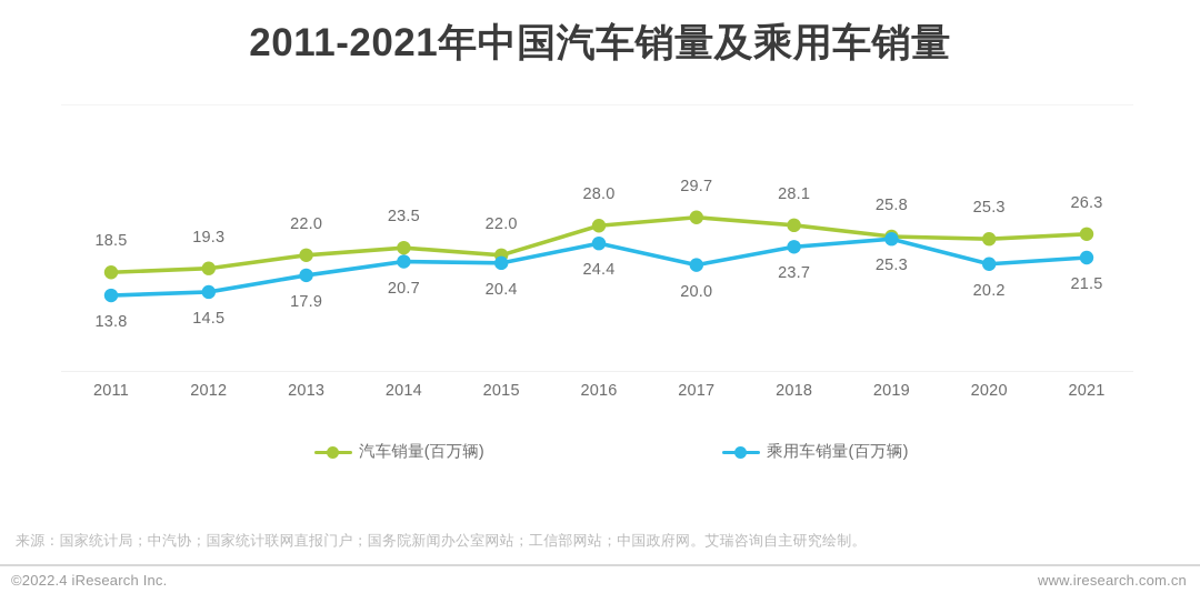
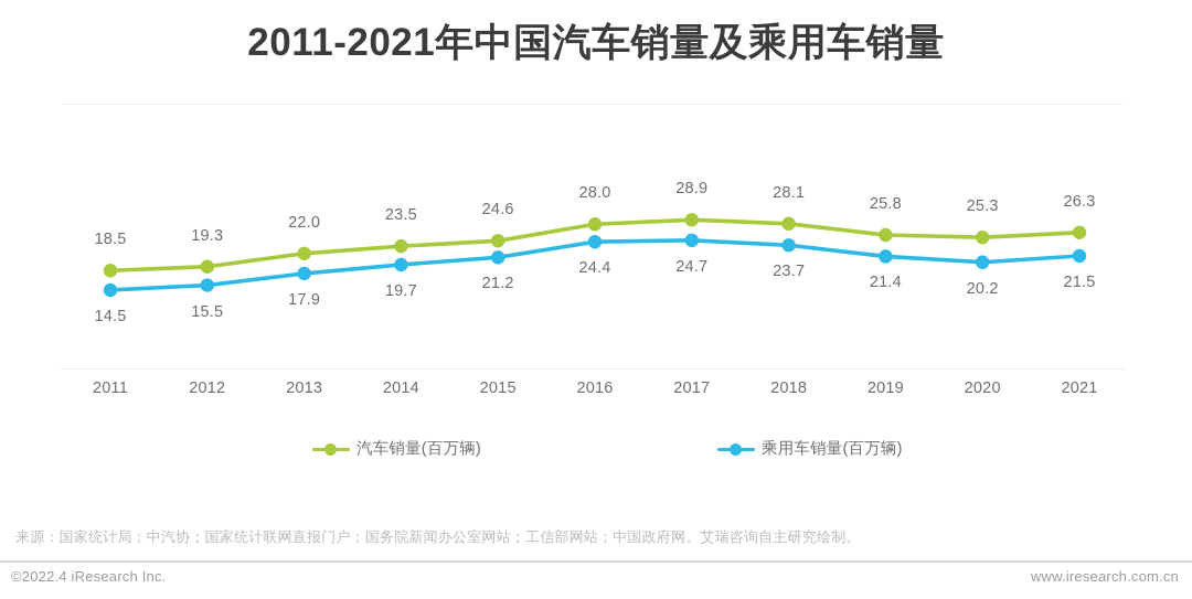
乘用车销量(百万辆)/2011: 13.8 -> 14.5
乘用车销量(百万辆)/2012: 14.5 -> 15.5
乘用车销量(百万辆)/2014: 20.7 -> 19.7
汽车销量(百万辆)/2015: 22.0 -> 24.6
乘用车销量(百万辆)/2015: 20.4 -> 21.2
汽车销量(百万辆)/2017: 29.7 -> 28.9
乘用车销量(百万辆)/2017: 20.0 -> 24.7
乘用车销量(百万辆)/2019: 25.3 -> 21.4
